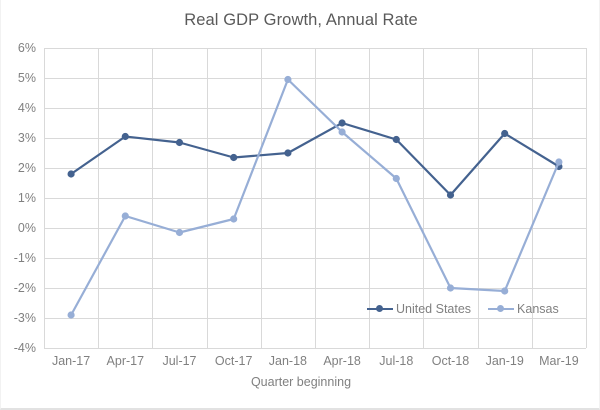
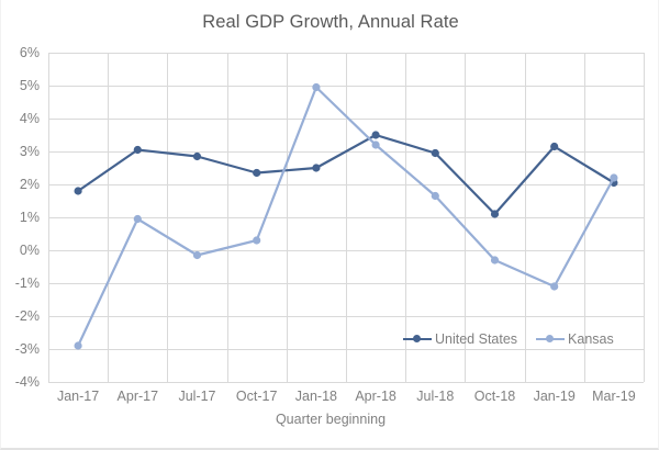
Kansas/Apr-17: 0.4% -> 0.9%
Kansas/Oct-18: -2.0% -> -0.3%
Kansas/Jan-19: -2.1% -> -1.1%
